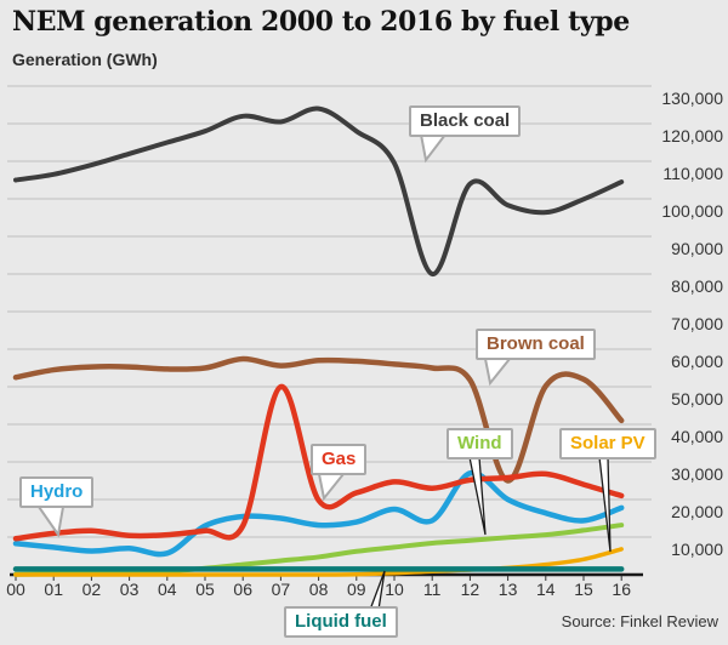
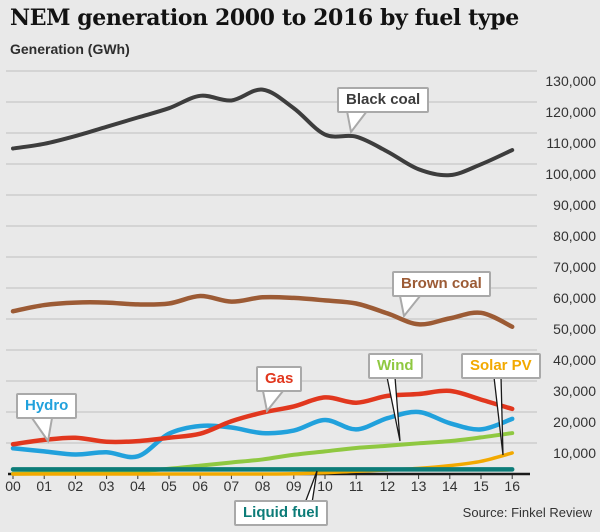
Gas/07: 50000 -> 17000
Black coal/11: 80000 -> 109000
Hydro/12: 27000 -> 18000
Brown coal/13: 25000 -> 48000
Brown coal/16: 41000 -> 48000
